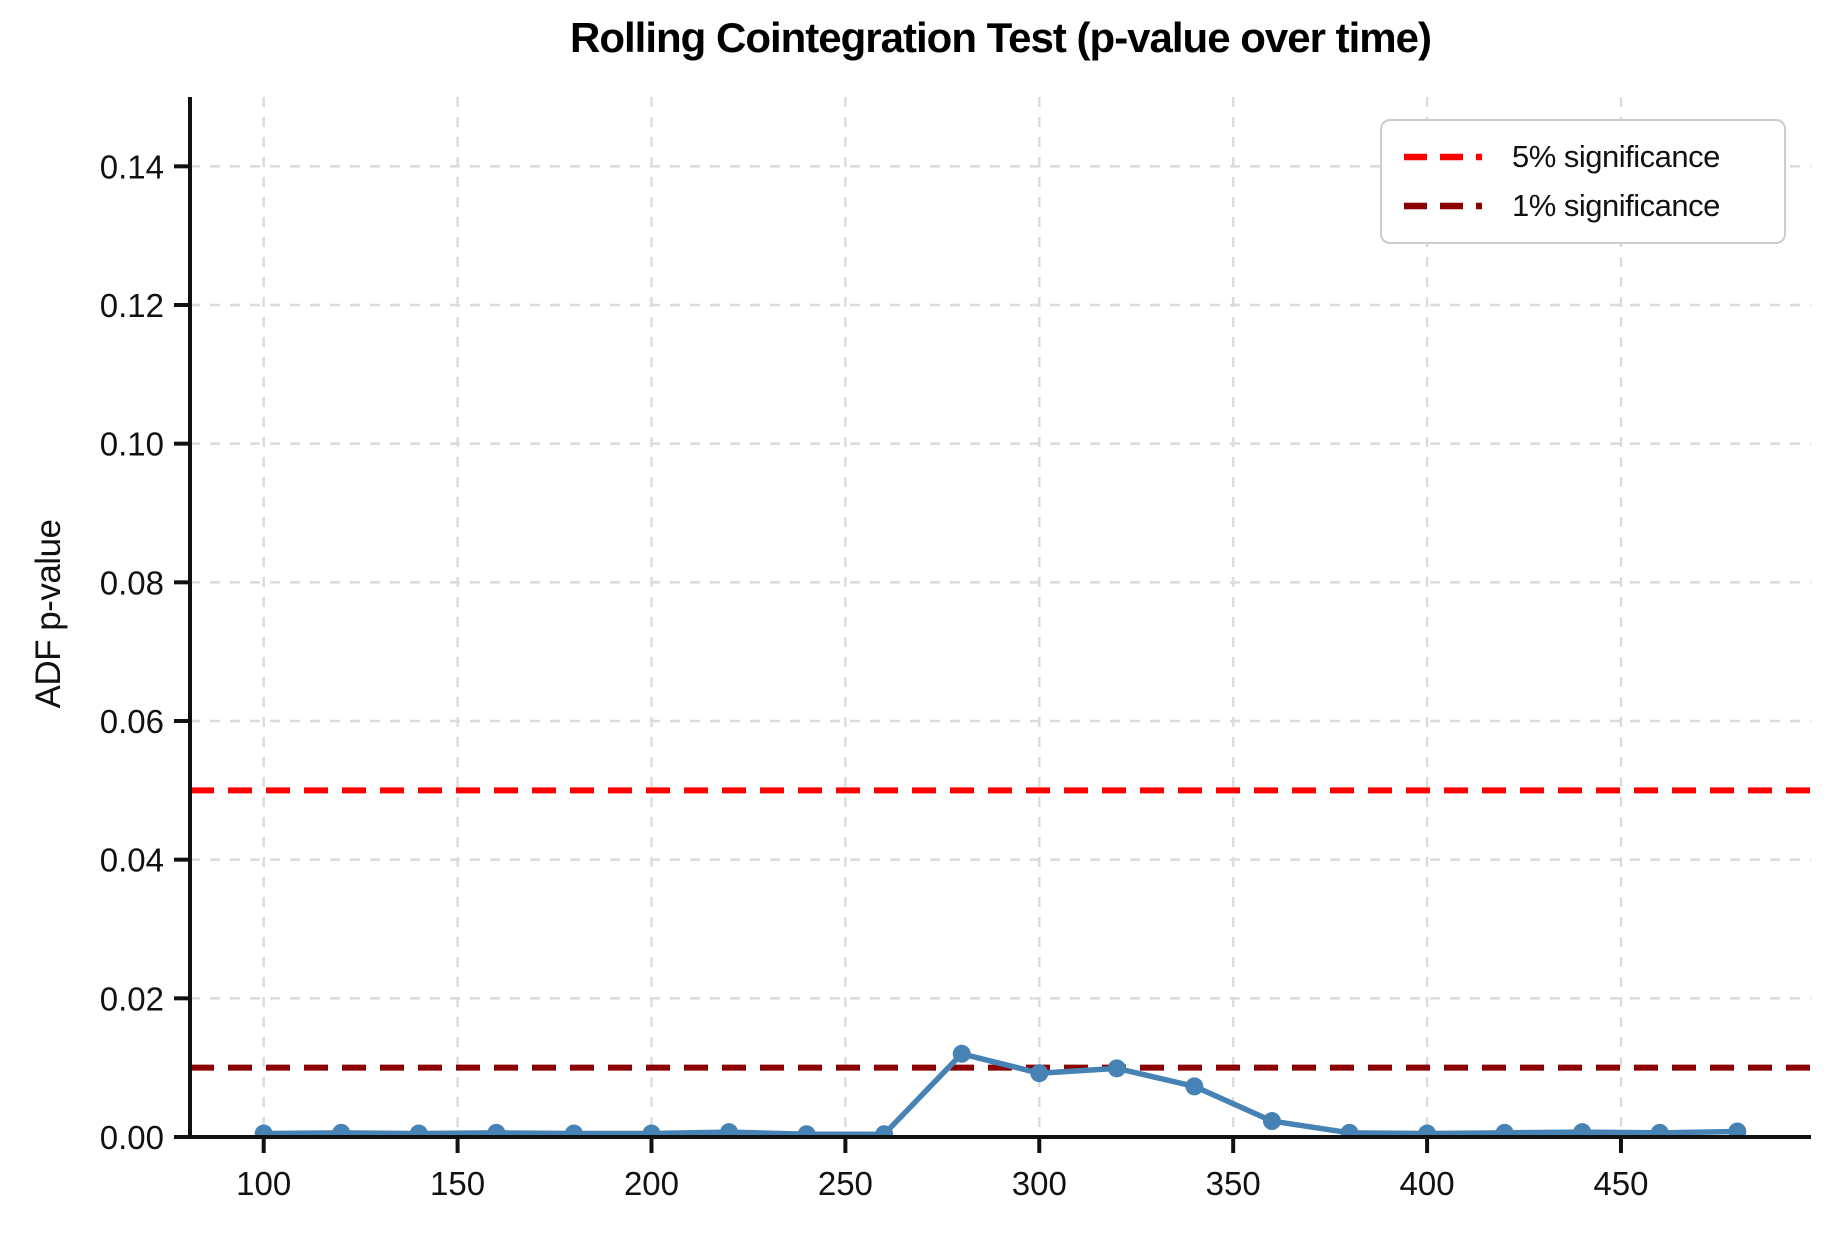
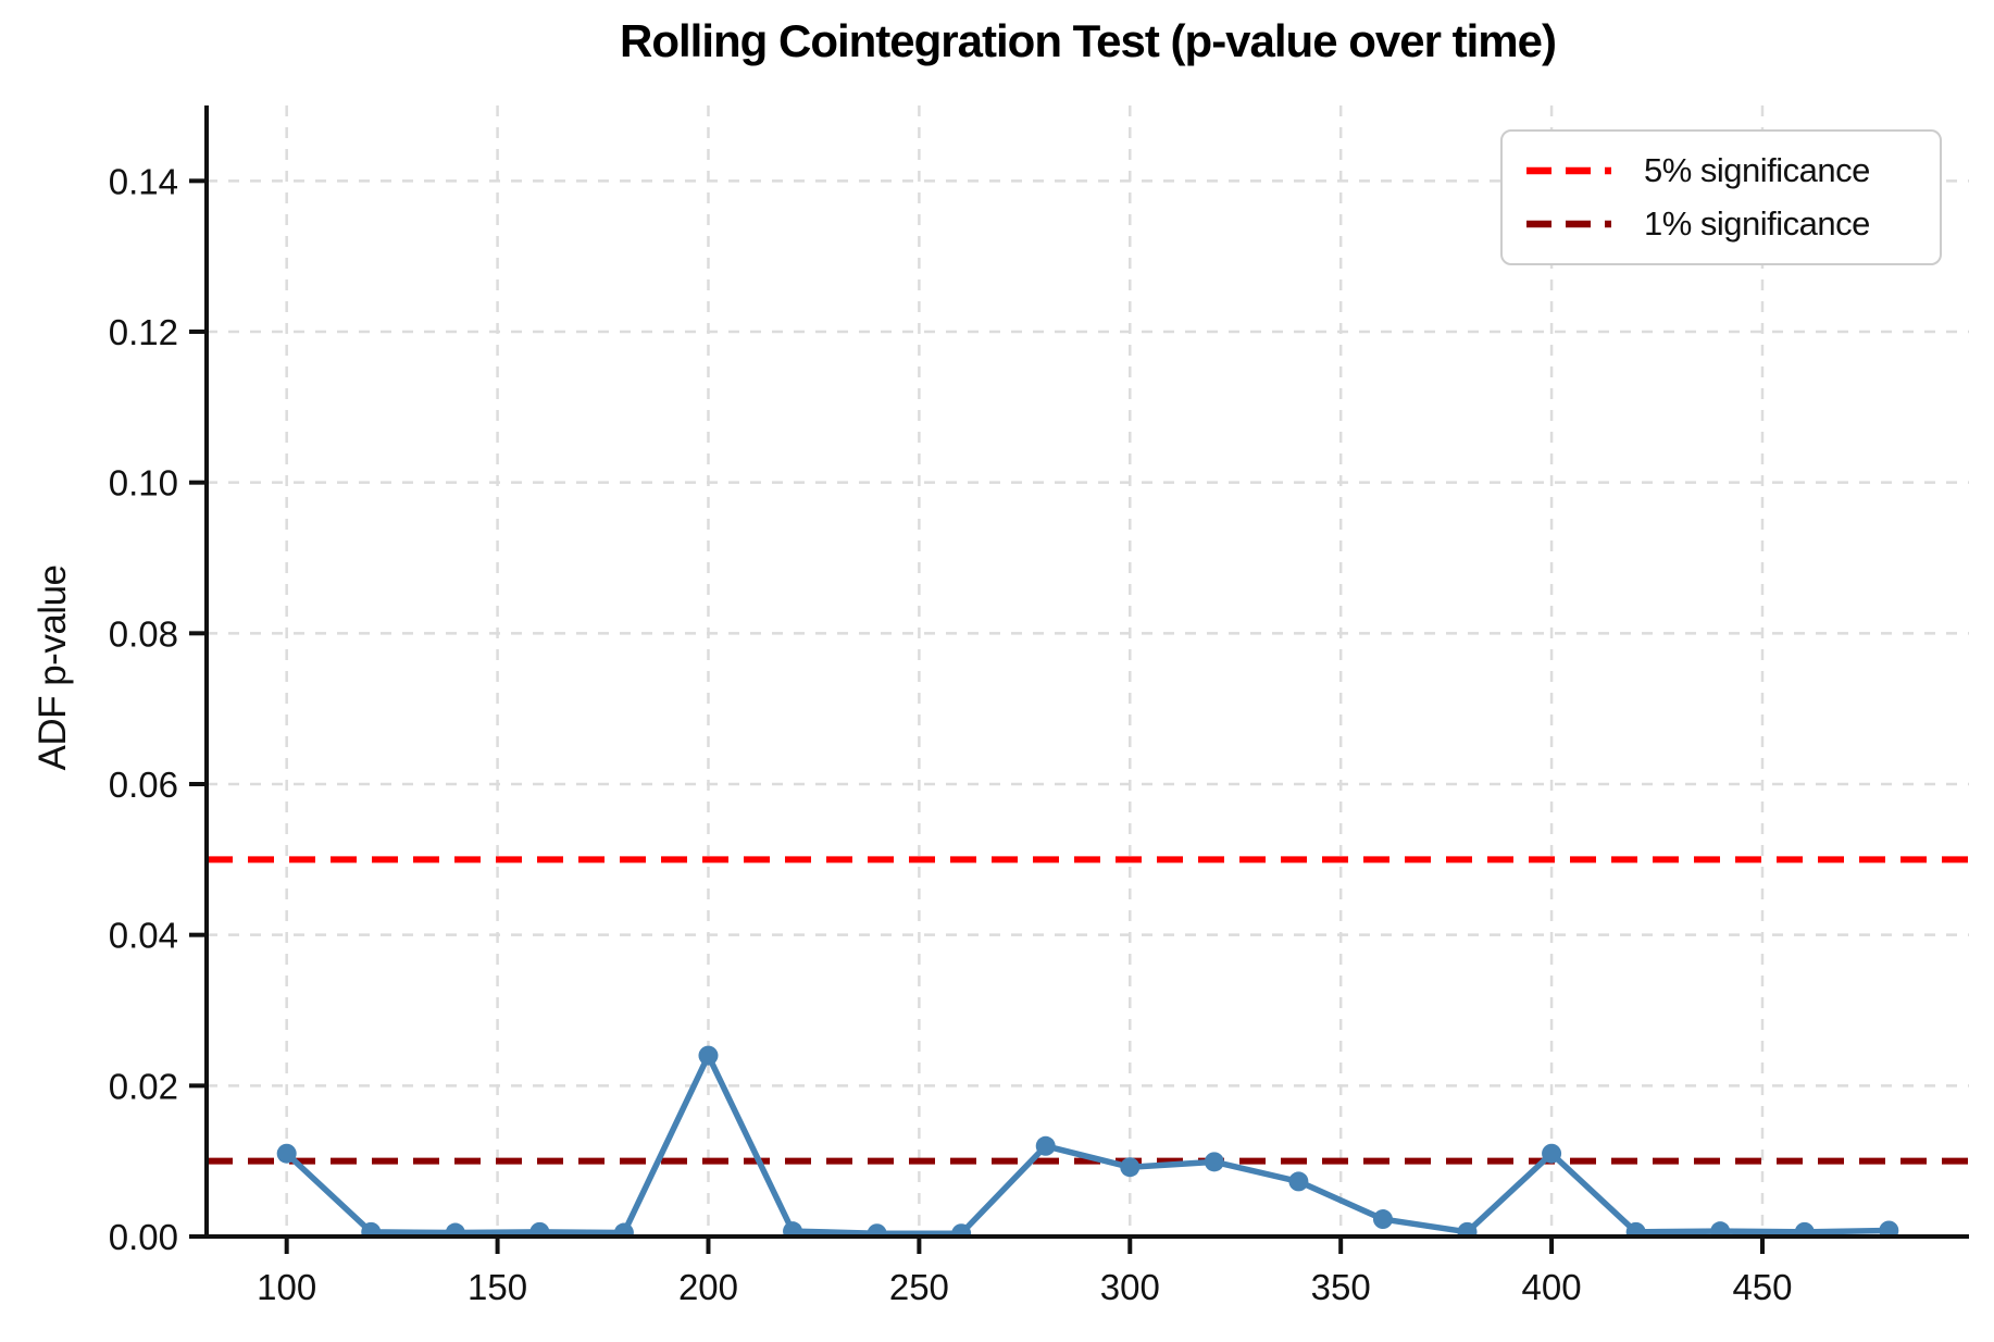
100: 0.001 -> 0.011
200: 0.001 -> 0.024
400: 0.001 -> 0.011
